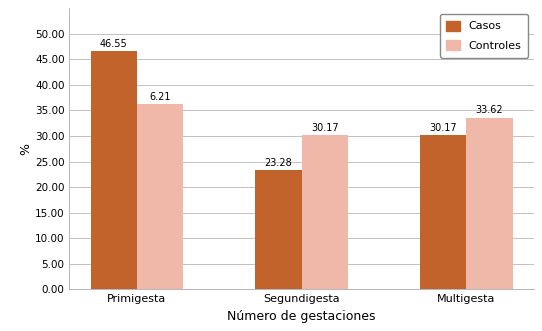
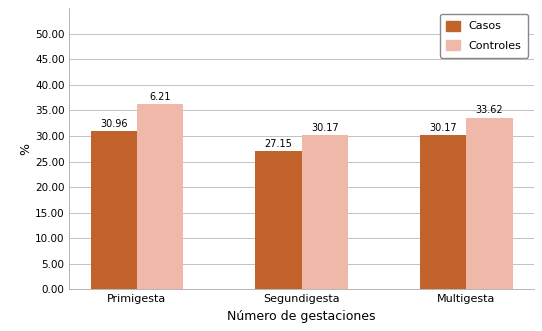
Casos/Primigesta: 46.55 -> 30.96
Casos/Segundigesta: 23.28 -> 27.15
